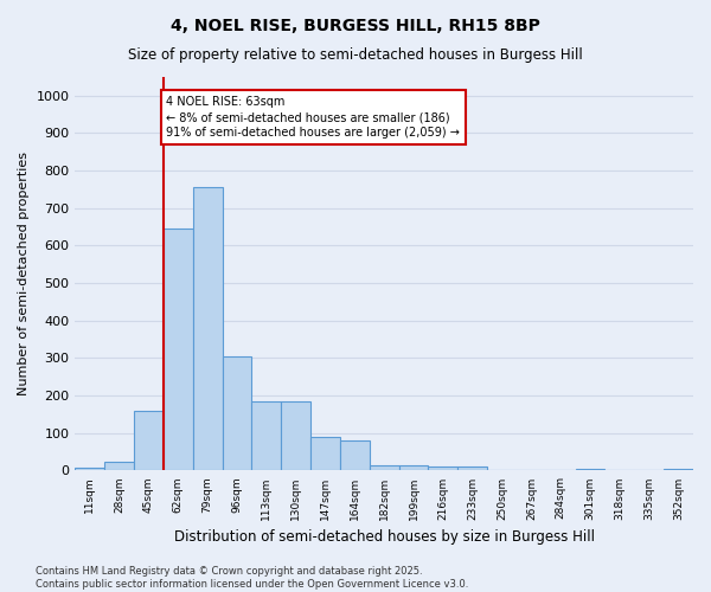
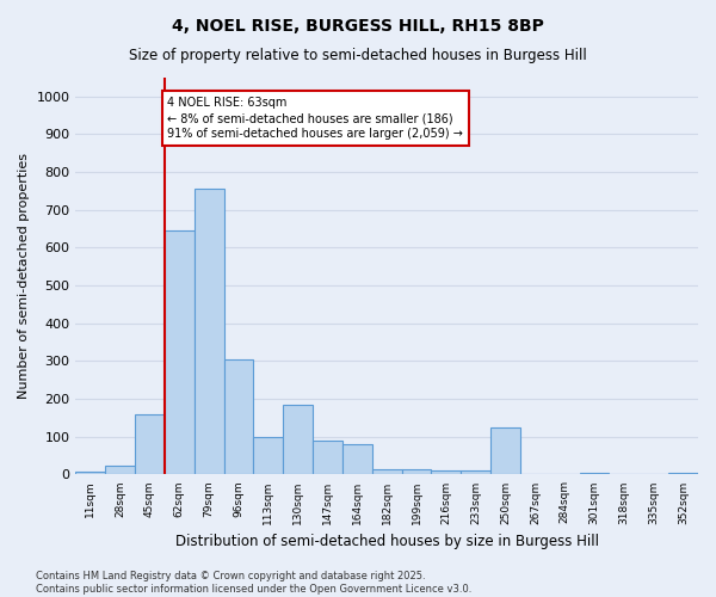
113sqm: 183 -> 100
250sqm: 1 -> 125
